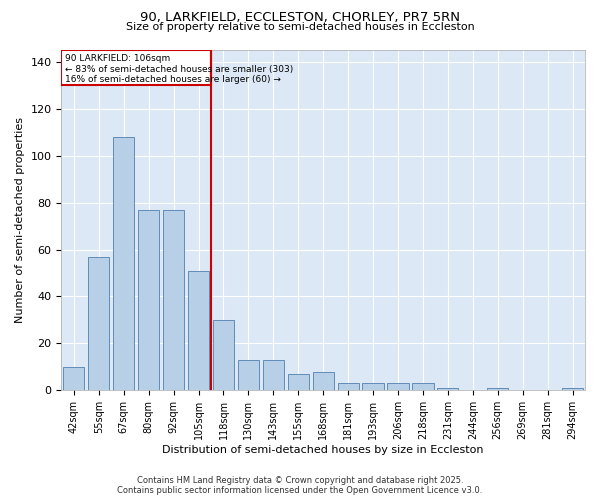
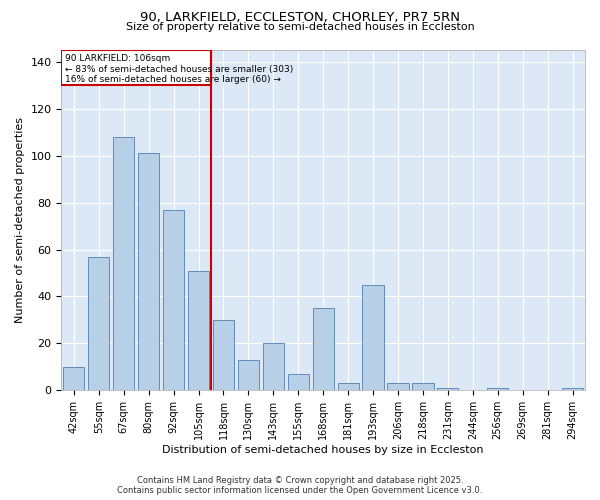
80sqm: 77 -> 101
143sqm: 13 -> 20
168sqm: 8 -> 35
193sqm: 3 -> 45
